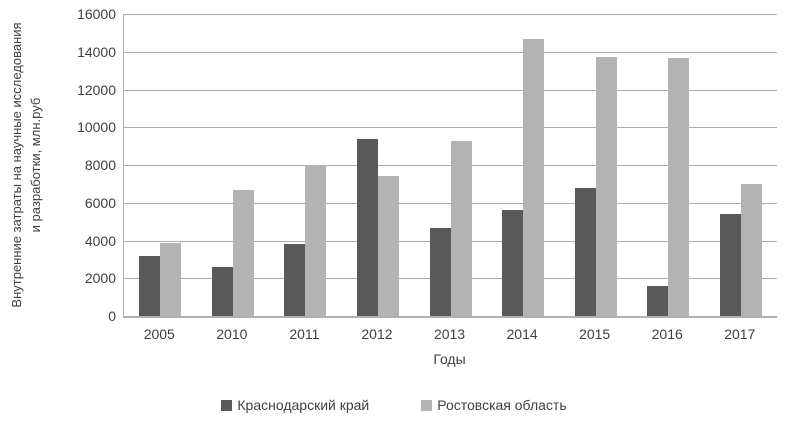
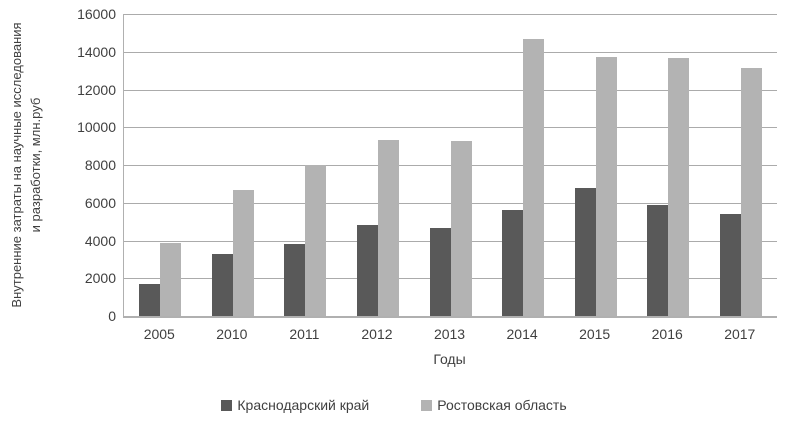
Краснодарский край/2005: 3200 -> 1700
Краснодарский край/2010: 2600 -> 3300
Краснодарский край/2012: 9400 -> 4800
Ростовская область/2012: 7400 -> 9300
Краснодарский край/2016: 1600 -> 5900
Ростовская область/2017: 7000 -> 13200
